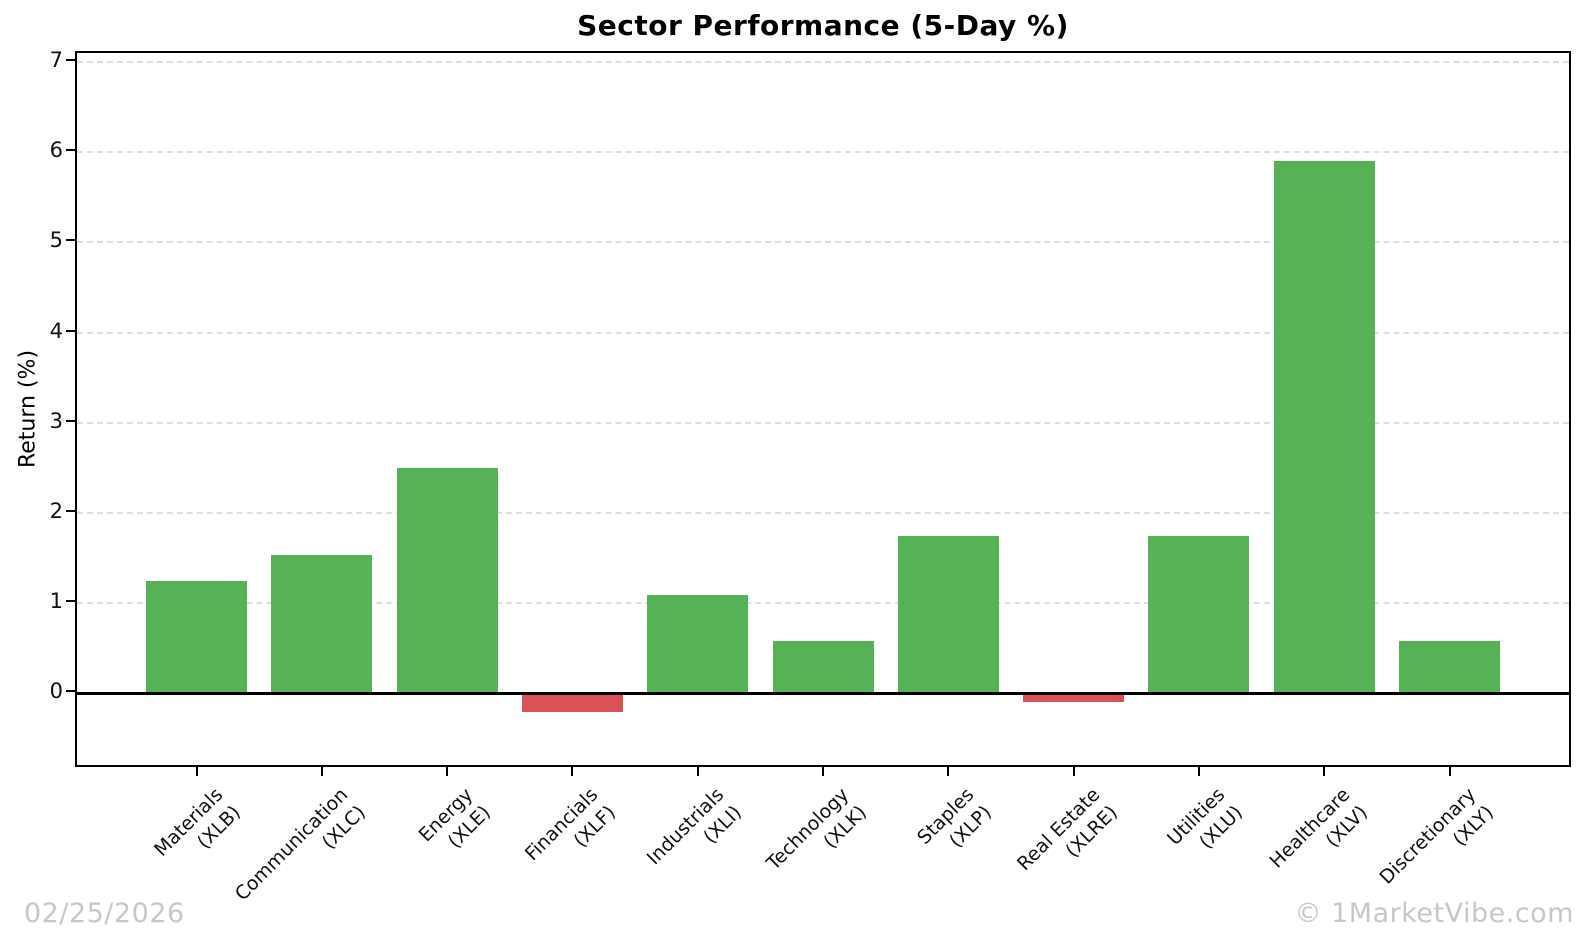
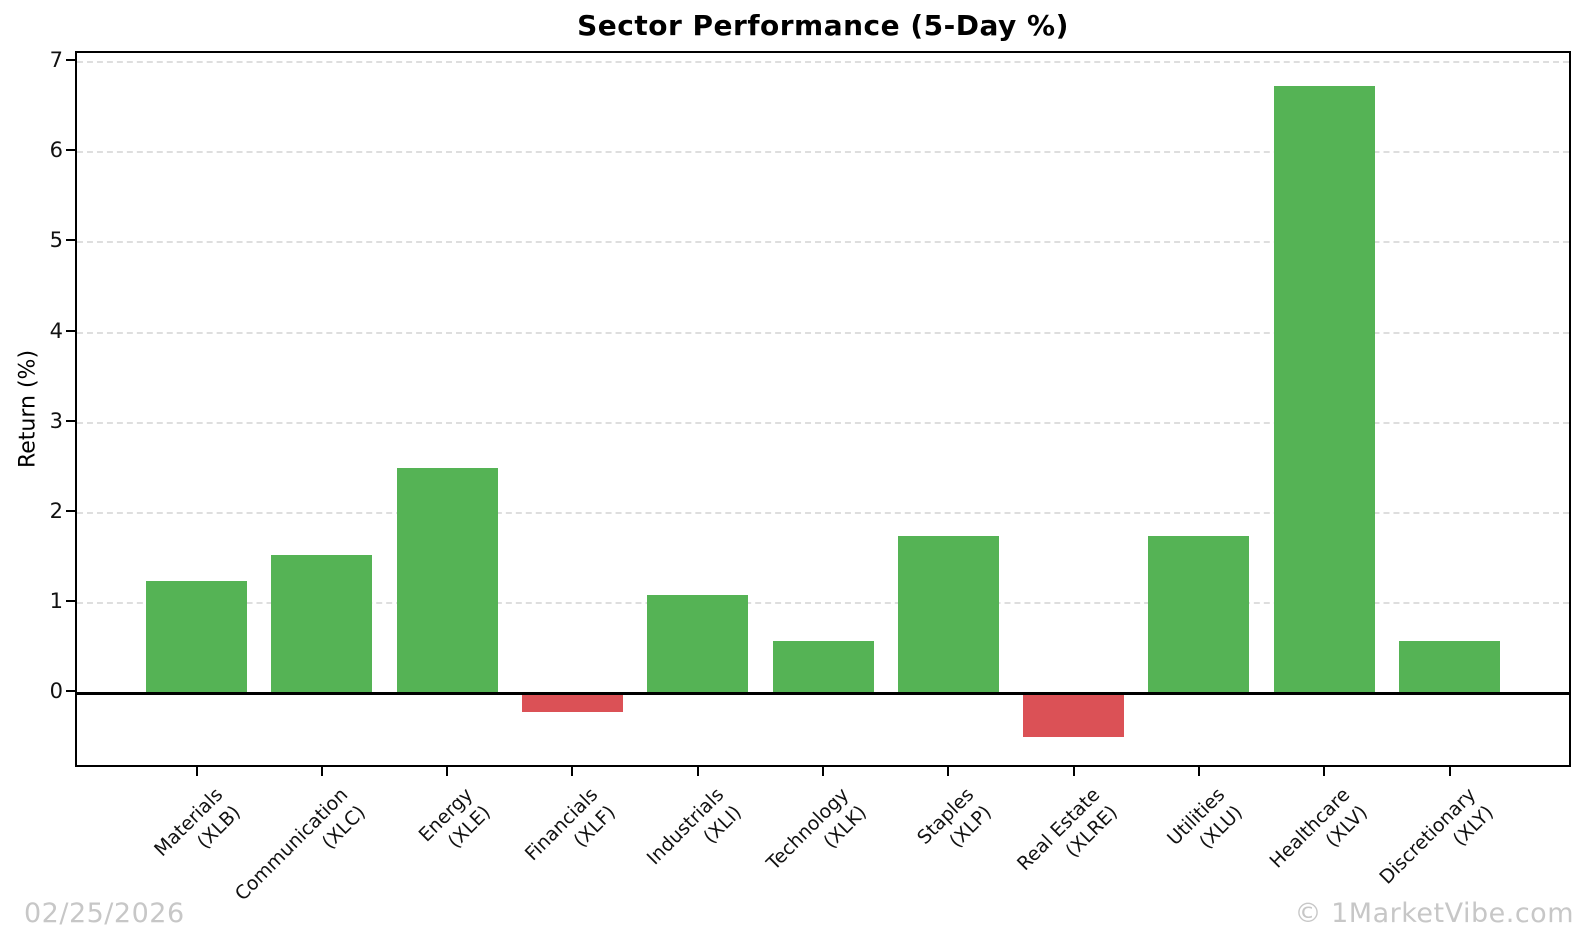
Real Estate (XLRE): -0.1 -> -0.5
Healthcare (XLV): 5.9 -> 6.7
